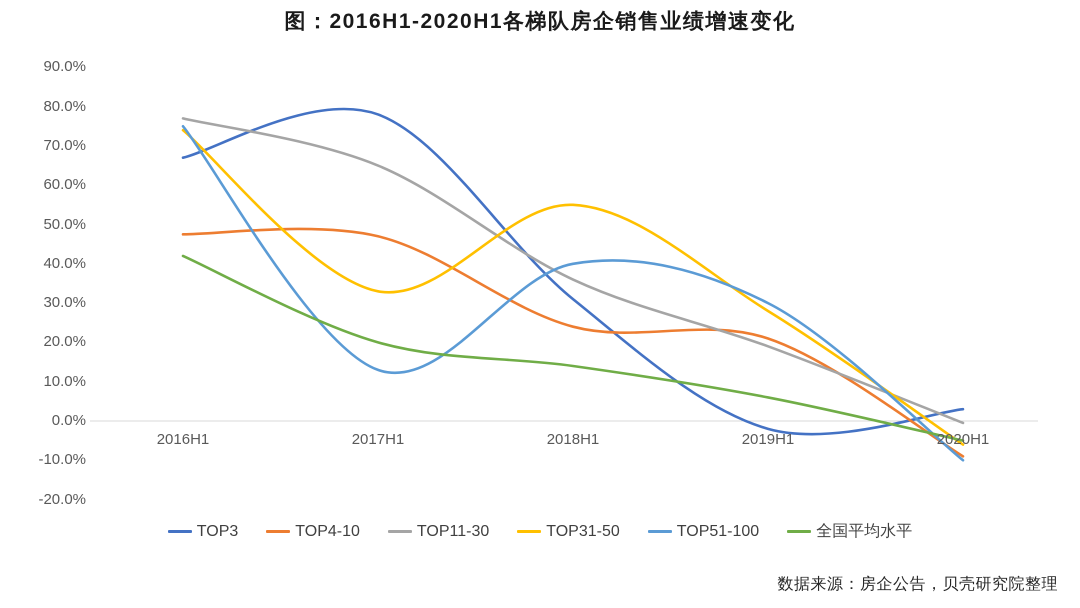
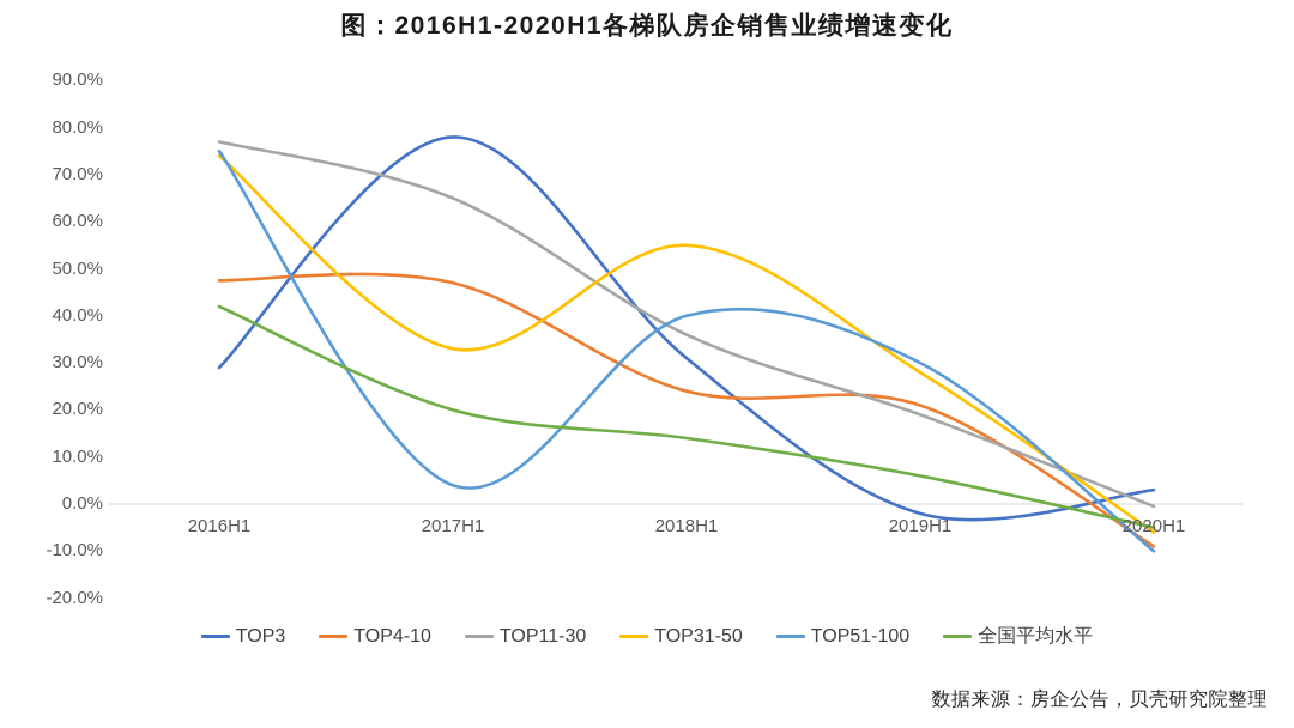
TOP3/2016H1: 67% -> 29%
TOP51-100/2017H1: 13% -> 4%
